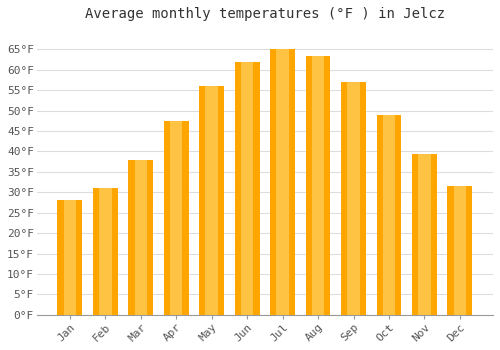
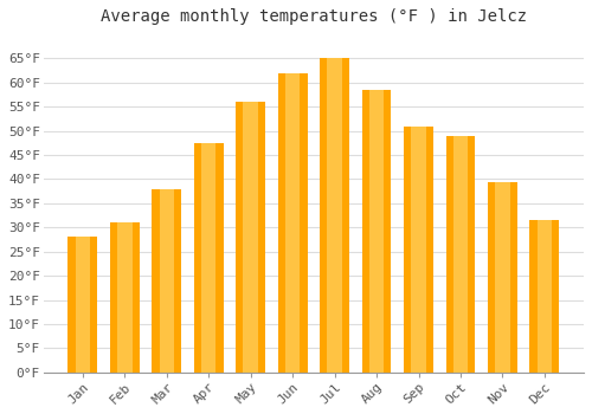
Aug: 63.5°F -> 58.5°F
Sep: 57.0°F -> 51.0°F
